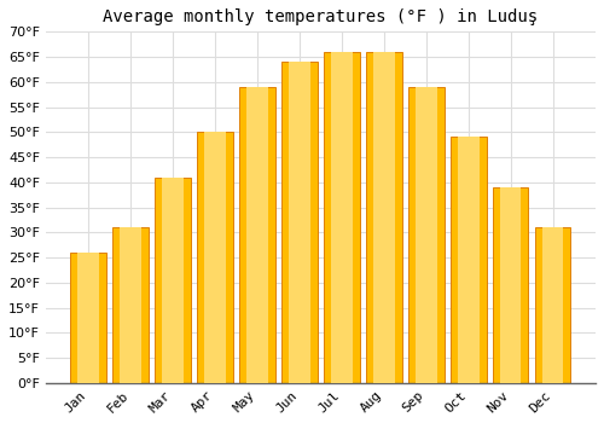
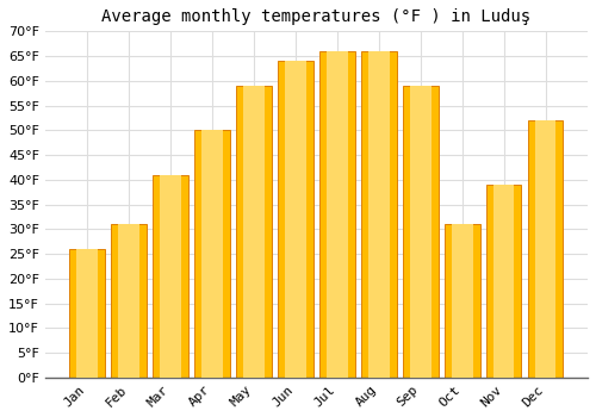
Oct: 49°F -> 31°F
Dec: 31°F -> 52°F
